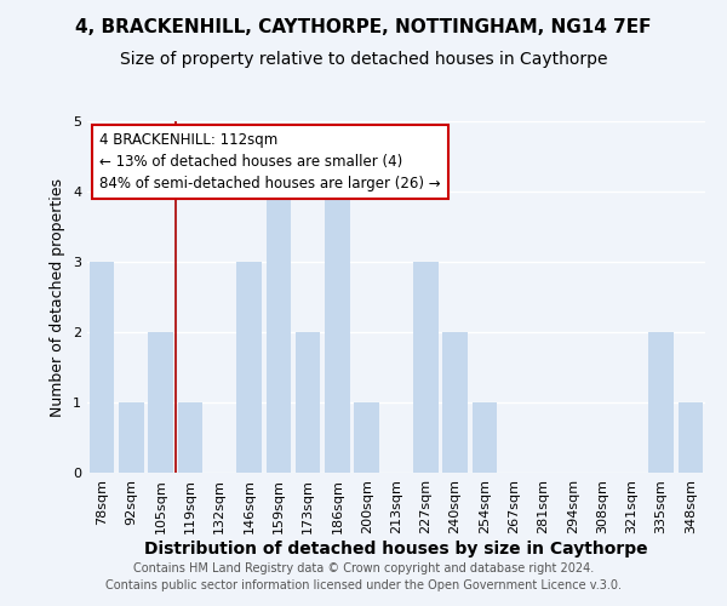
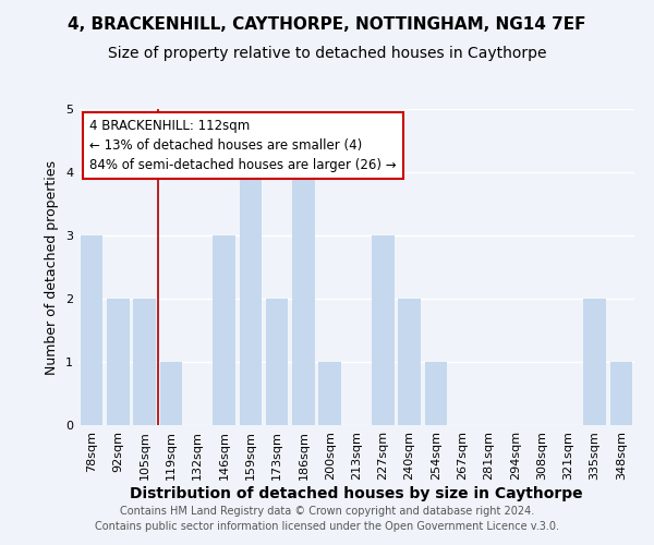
92sqm: 1 -> 2
